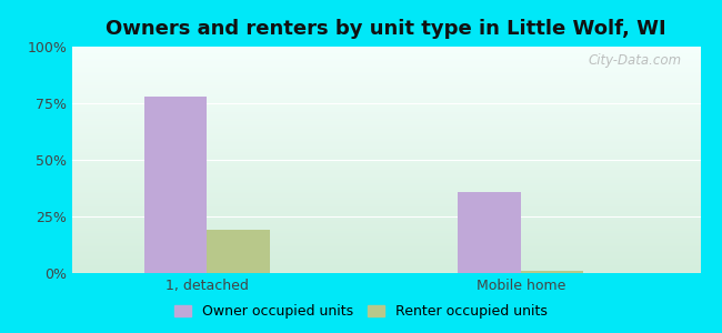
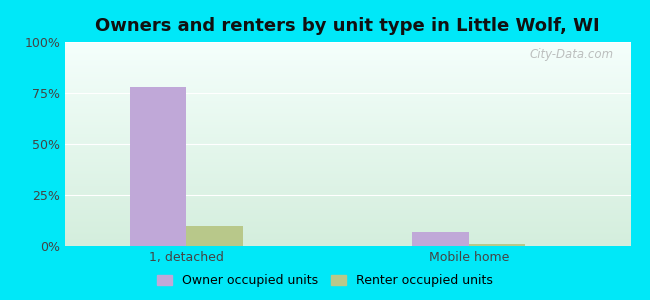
Renter occupied units/1, detached: 19% -> 10%
Owner occupied units/Mobile home: 36% -> 7%
